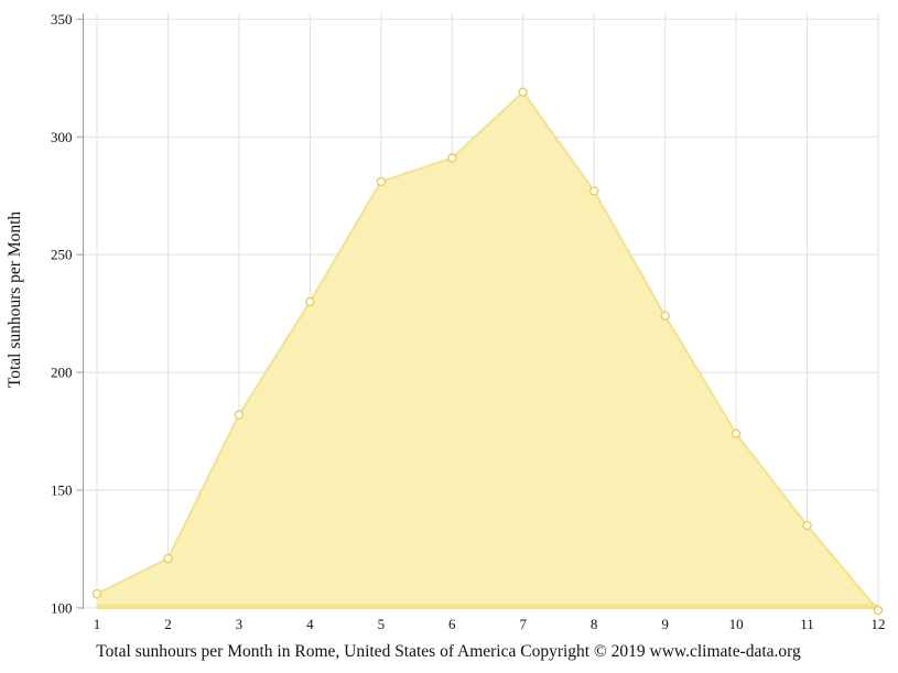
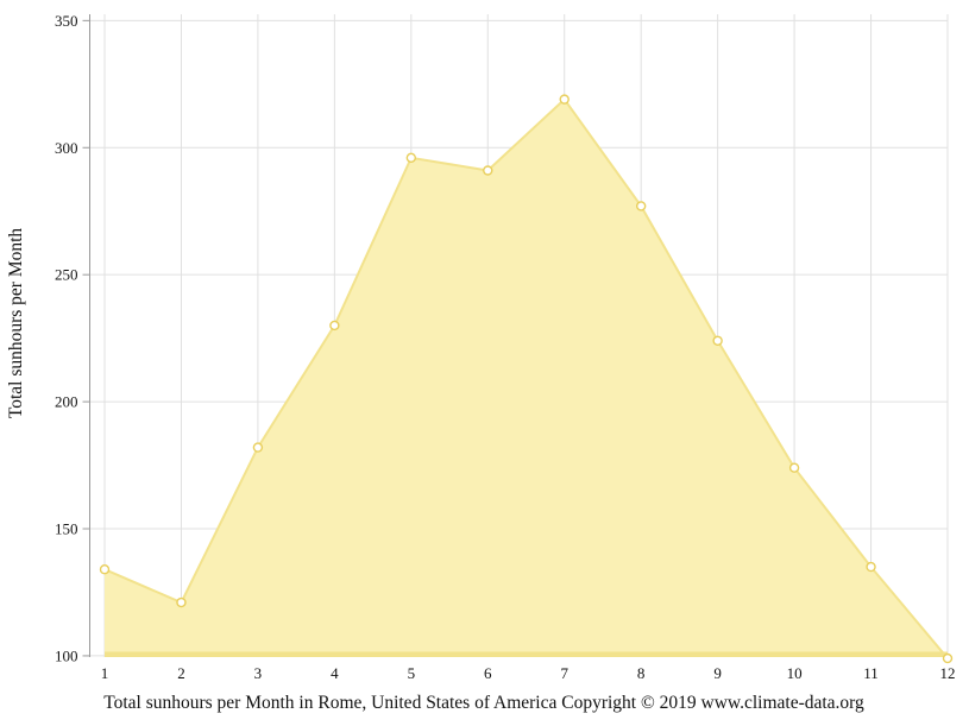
1: 106 -> 134
5: 281 -> 296
